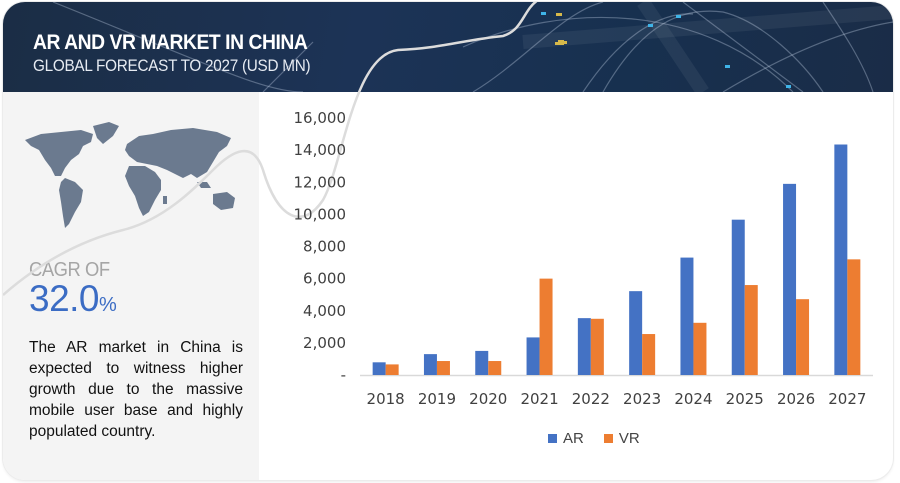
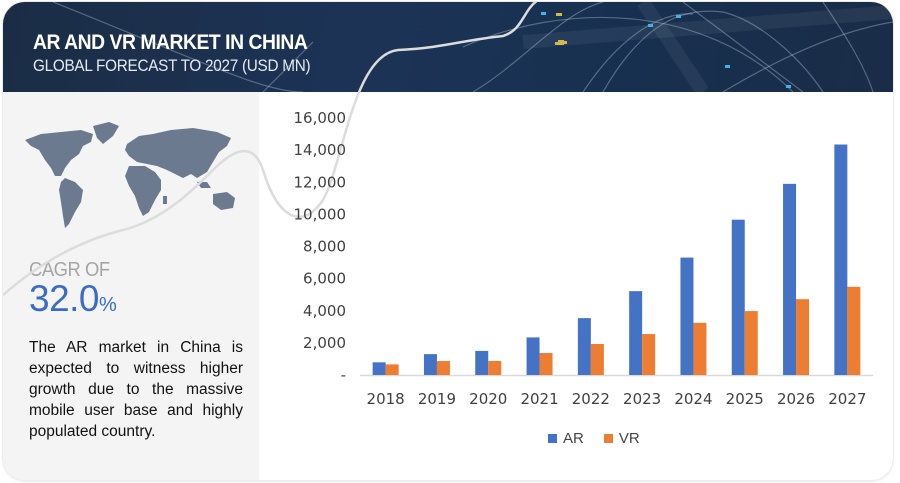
VR/2021: 6000 -> 1400
VR/2022: 3500 -> 1900
VR/2025: 5600 -> 4000
VR/2027: 7200 -> 5500
